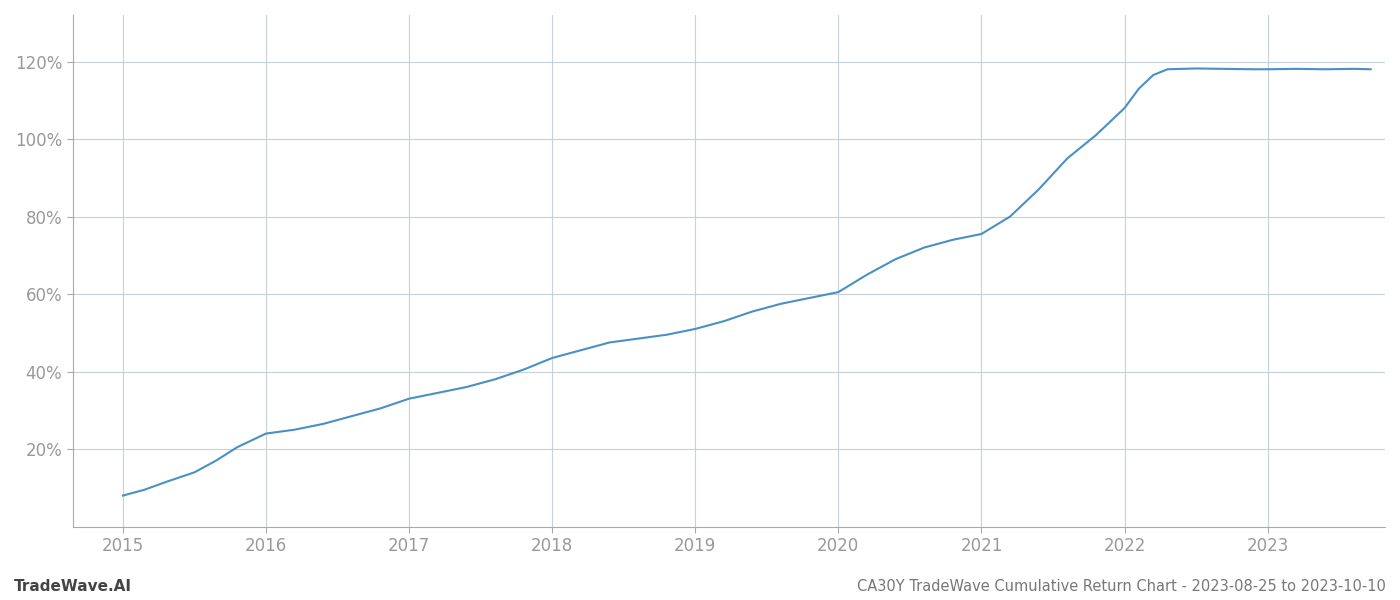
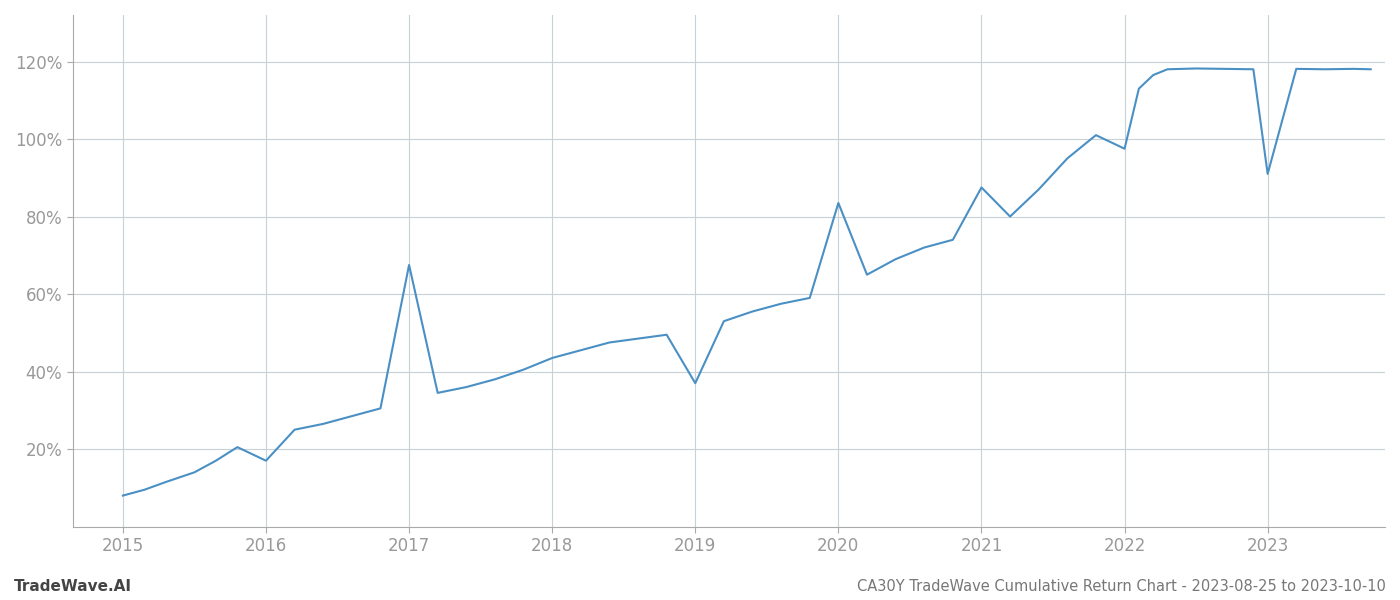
2016: 24.0% -> 17.0%
2017: 33.0% -> 67.5%
2019: 51.0% -> 37.0%
2020: 60.5% -> 83.5%
2021: 75.5% -> 87.5%
2022: 108.0% -> 97.5%
2023: 118.0% -> 91.0%
